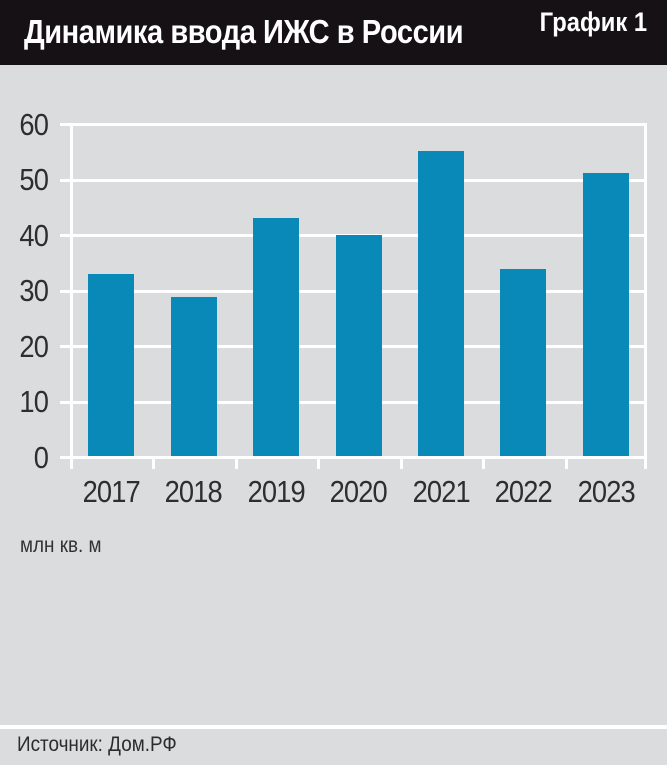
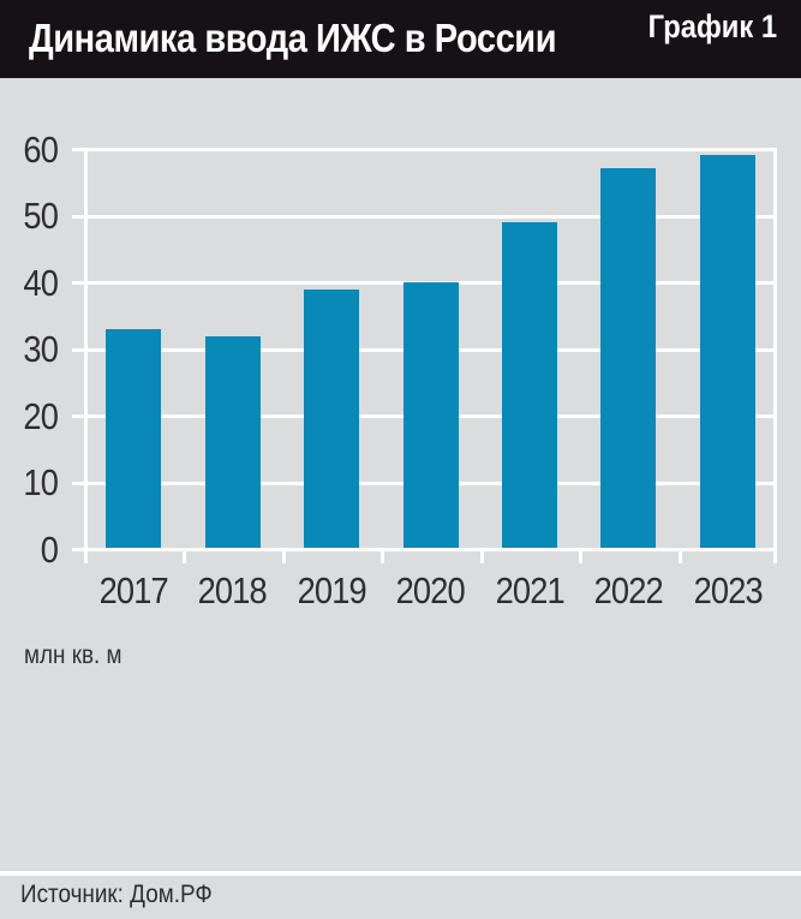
2018: 29 -> 32
2019: 43 -> 39
2021: 55 -> 49
2022: 34 -> 57
2023: 51 -> 59
